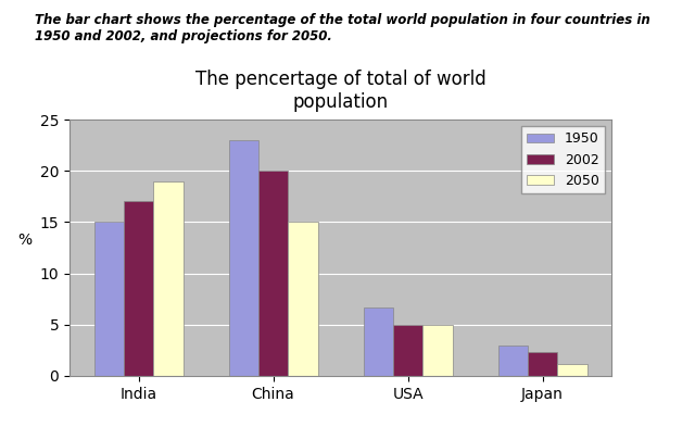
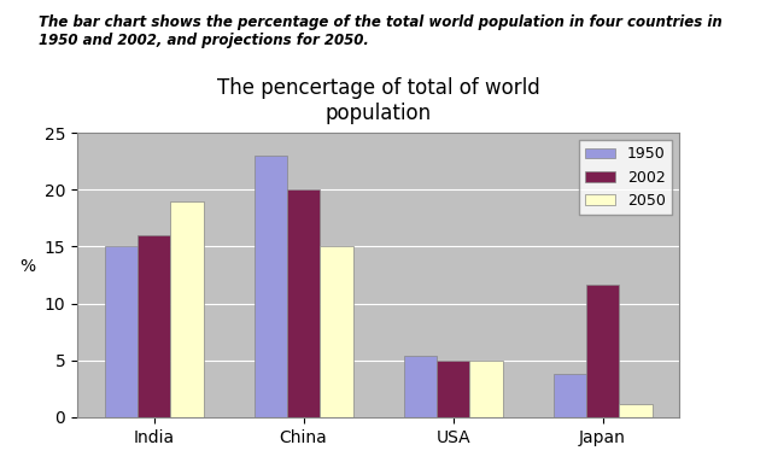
2002/India: 17.0 -> 16.0
1950/USA: 6.7 -> 5.4
1950/Japan: 3.0 -> 3.8
2002/Japan: 2.3 -> 11.6
